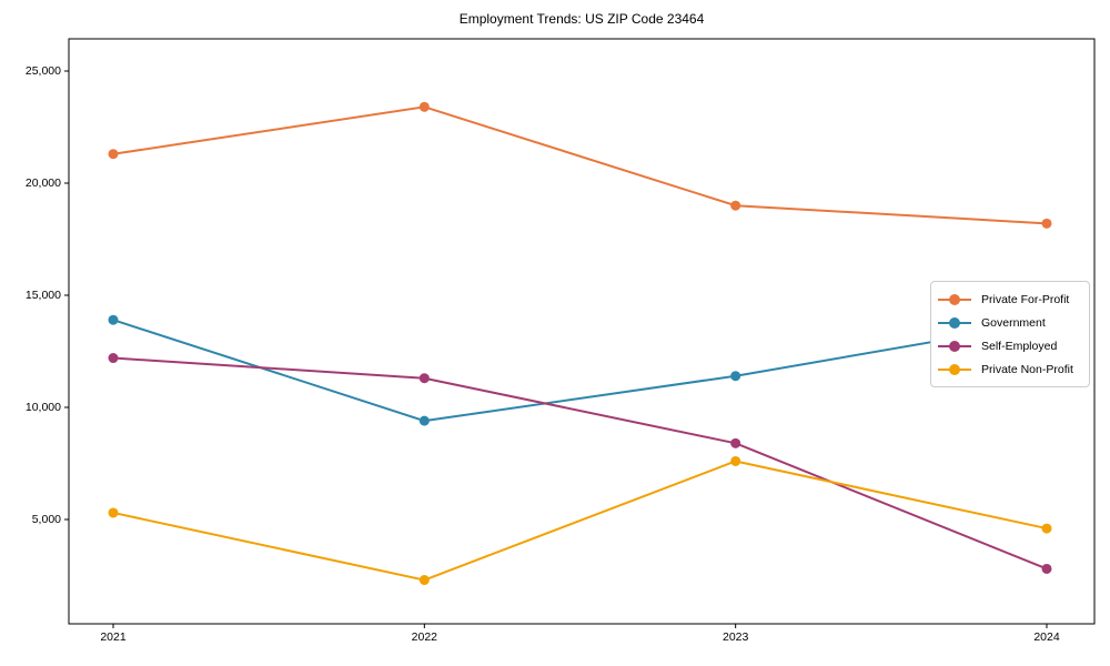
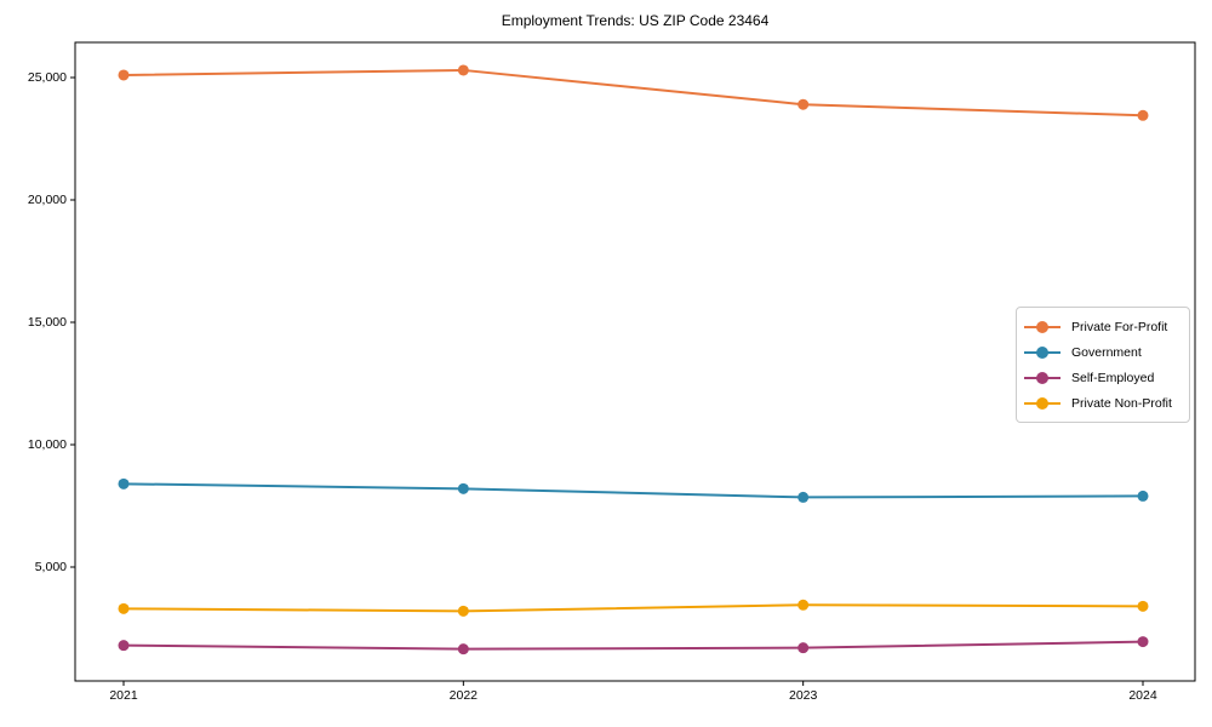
Private For-Profit/2021: 21300 -> 25100
Government/2021: 13900 -> 8400
Self-Employed/2021: 12200 -> 1800
Private Non-Profit/2021: 5300 -> 3300
Private For-Profit/2022: 23400 -> 25300
Government/2022: 9400 -> 8200
Self-Employed/2022: 11300 -> 1600
Private Non-Profit/2022: 2300 -> 3200
Private For-Profit/2023: 19000 -> 23900
Government/2023: 11400 -> 7800
Self-Employed/2023: 8400 -> 1700
Private Non-Profit/2023: 7600 -> 3400
Private For-Profit/2024: 18200 -> 23400
Government/2024: 13800 -> 7900
Self-Employed/2024: 2800 -> 2000
Private Non-Profit/2024: 4600 -> 3400
